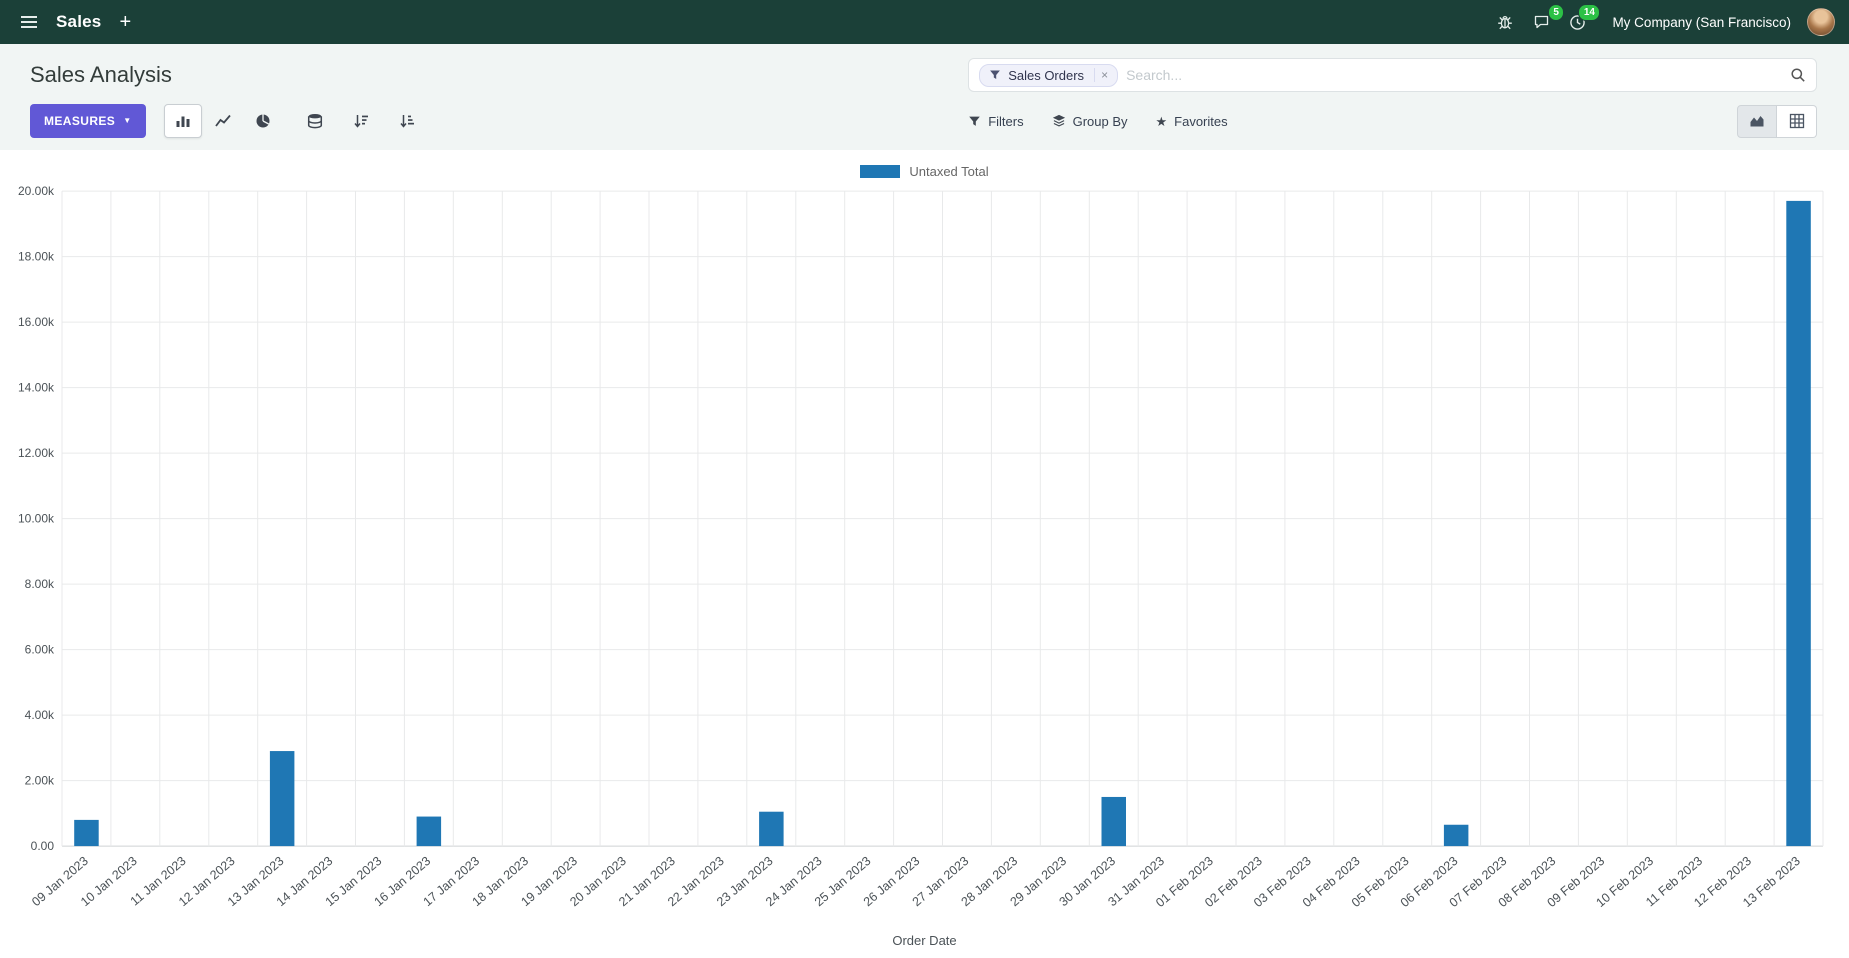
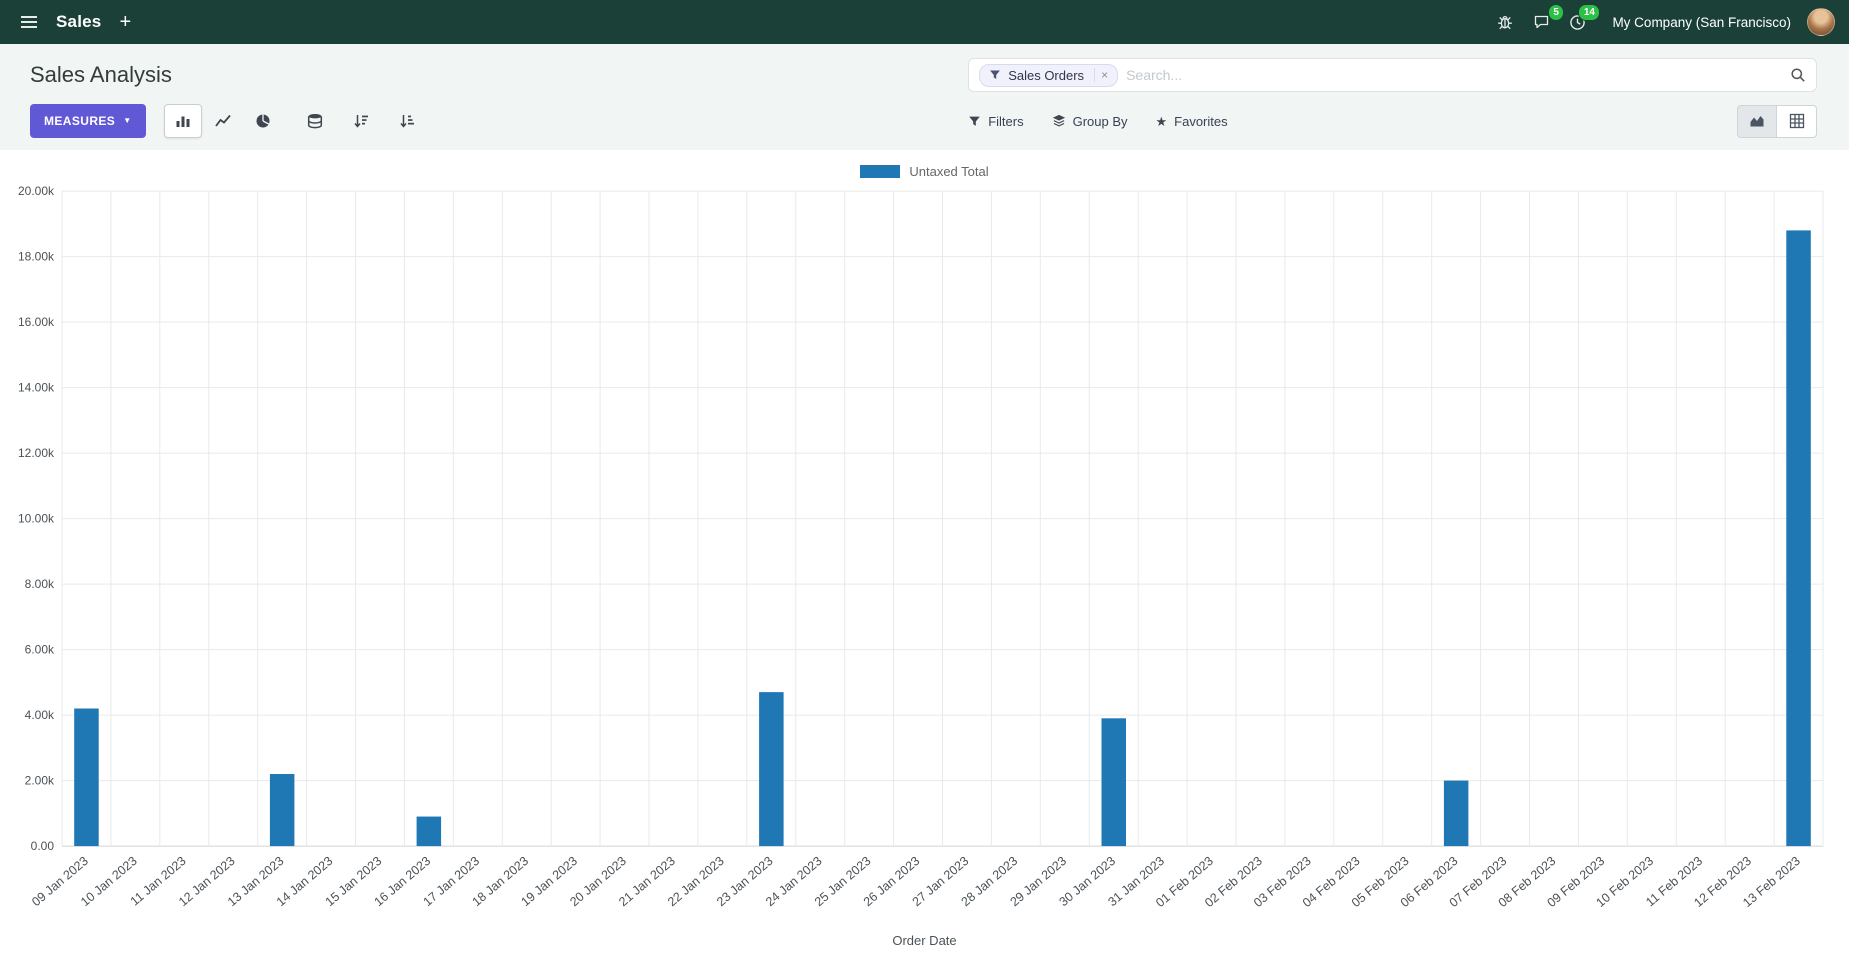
09 Jan 2023: 0.8k -> 4.2k
13 Jan 2023: 2.9k -> 2.2k
23 Jan 2023: 1.0k -> 4.7k
30 Jan 2023: 1.5k -> 3.9k
06 Feb 2023: 0.6k -> 2.0k
13 Feb 2023: 19.7k -> 18.8k
